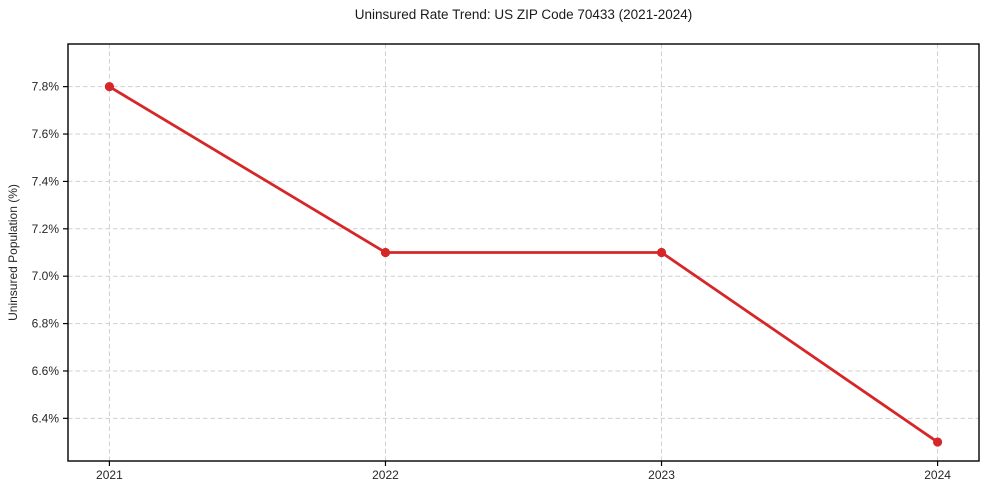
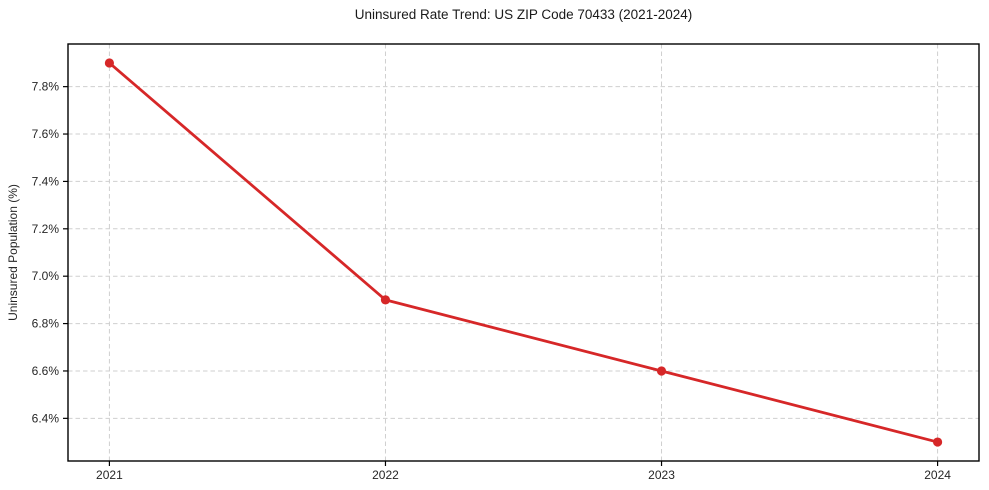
2021: 7.8% -> 7.9%
2022: 7.1% -> 6.9%
2023: 7.1% -> 6.6%
